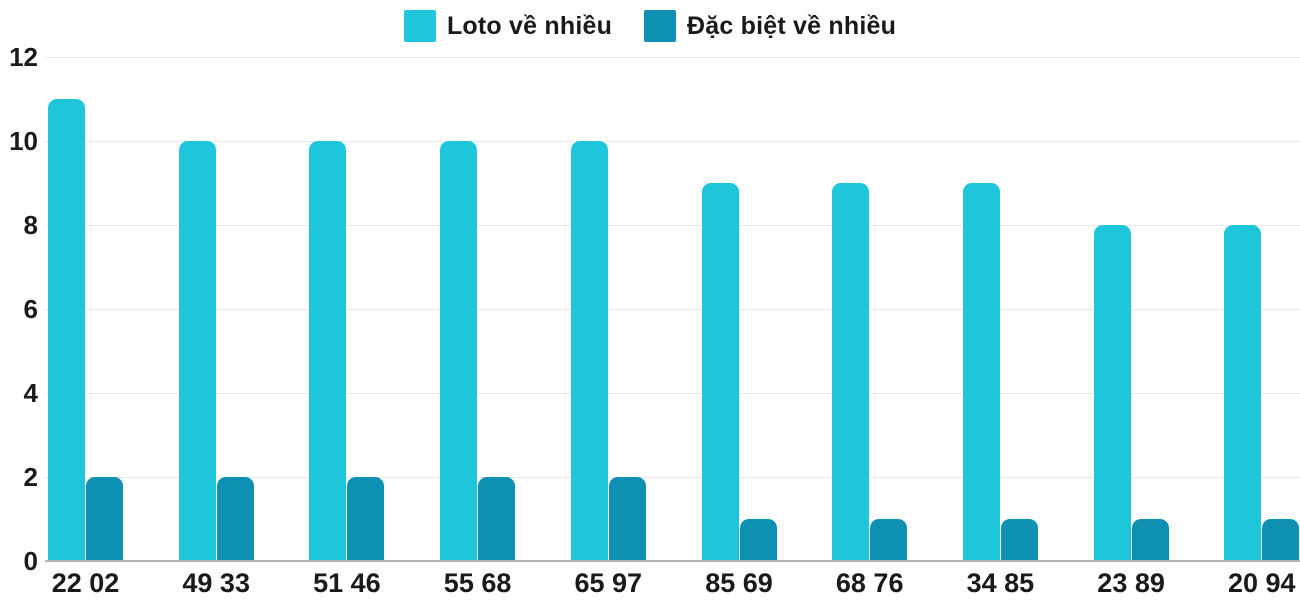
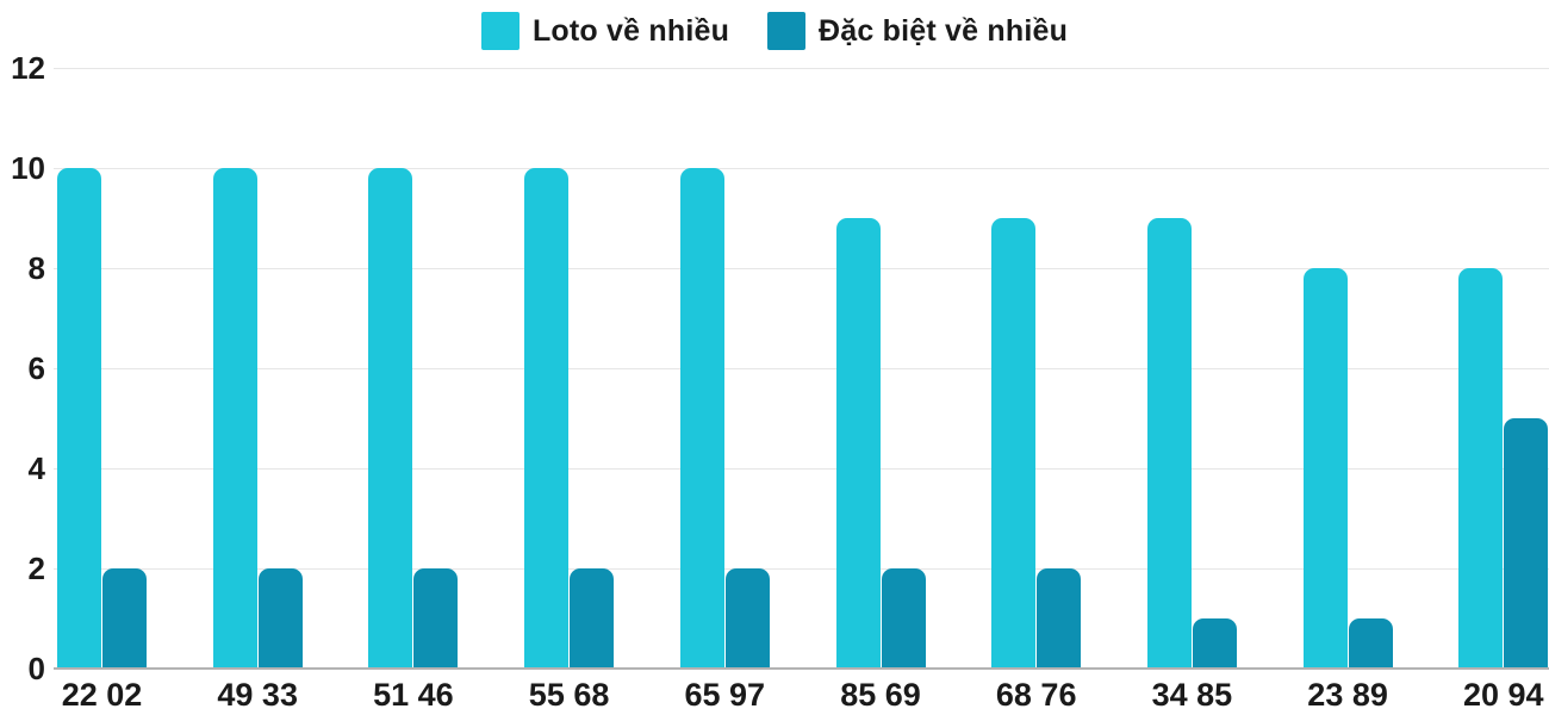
Loto về nhiều/22 02: 11 -> 10
Đặc biệt về nhiều/85 69: 1 -> 2
Đặc biệt về nhiều/68 76: 1 -> 2
Đặc biệt về nhiều/20 94: 1 -> 5
